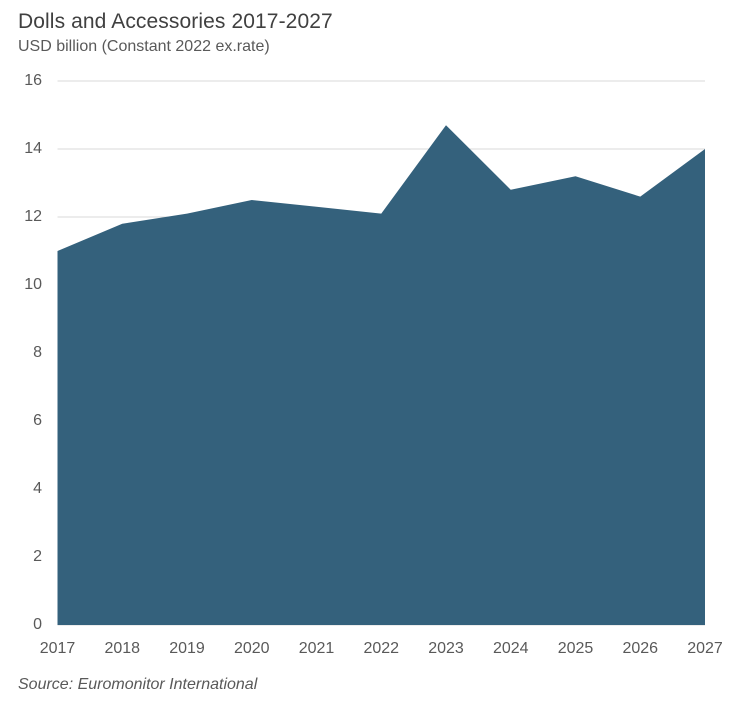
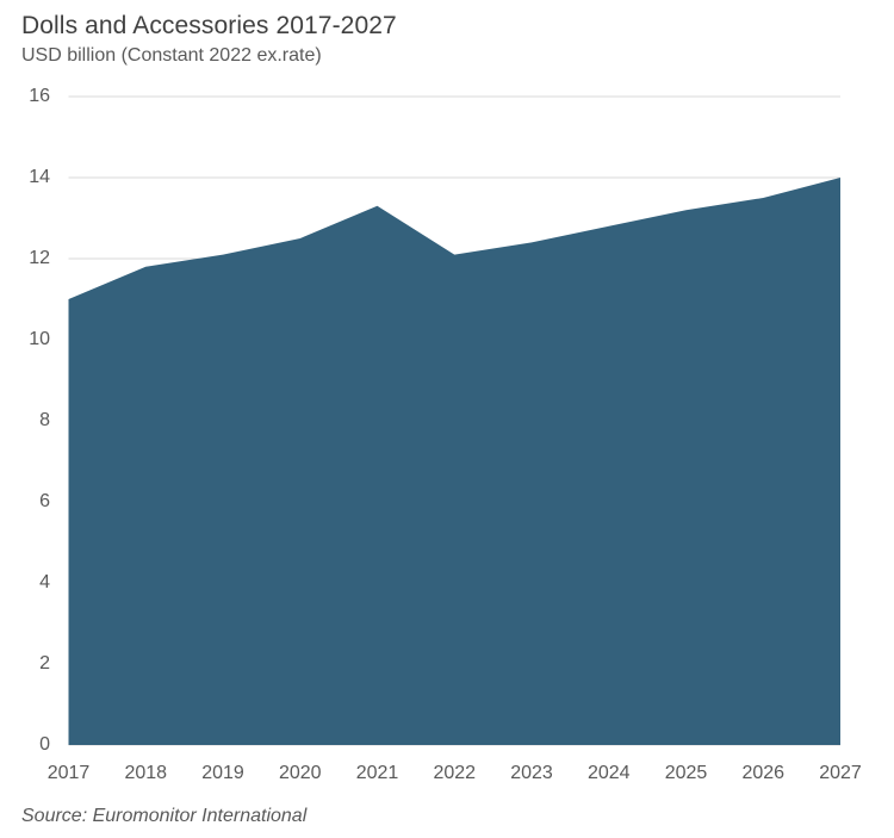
2021: 12.3 -> 13.3
2023: 14.7 -> 12.4
2026: 12.6 -> 13.5
